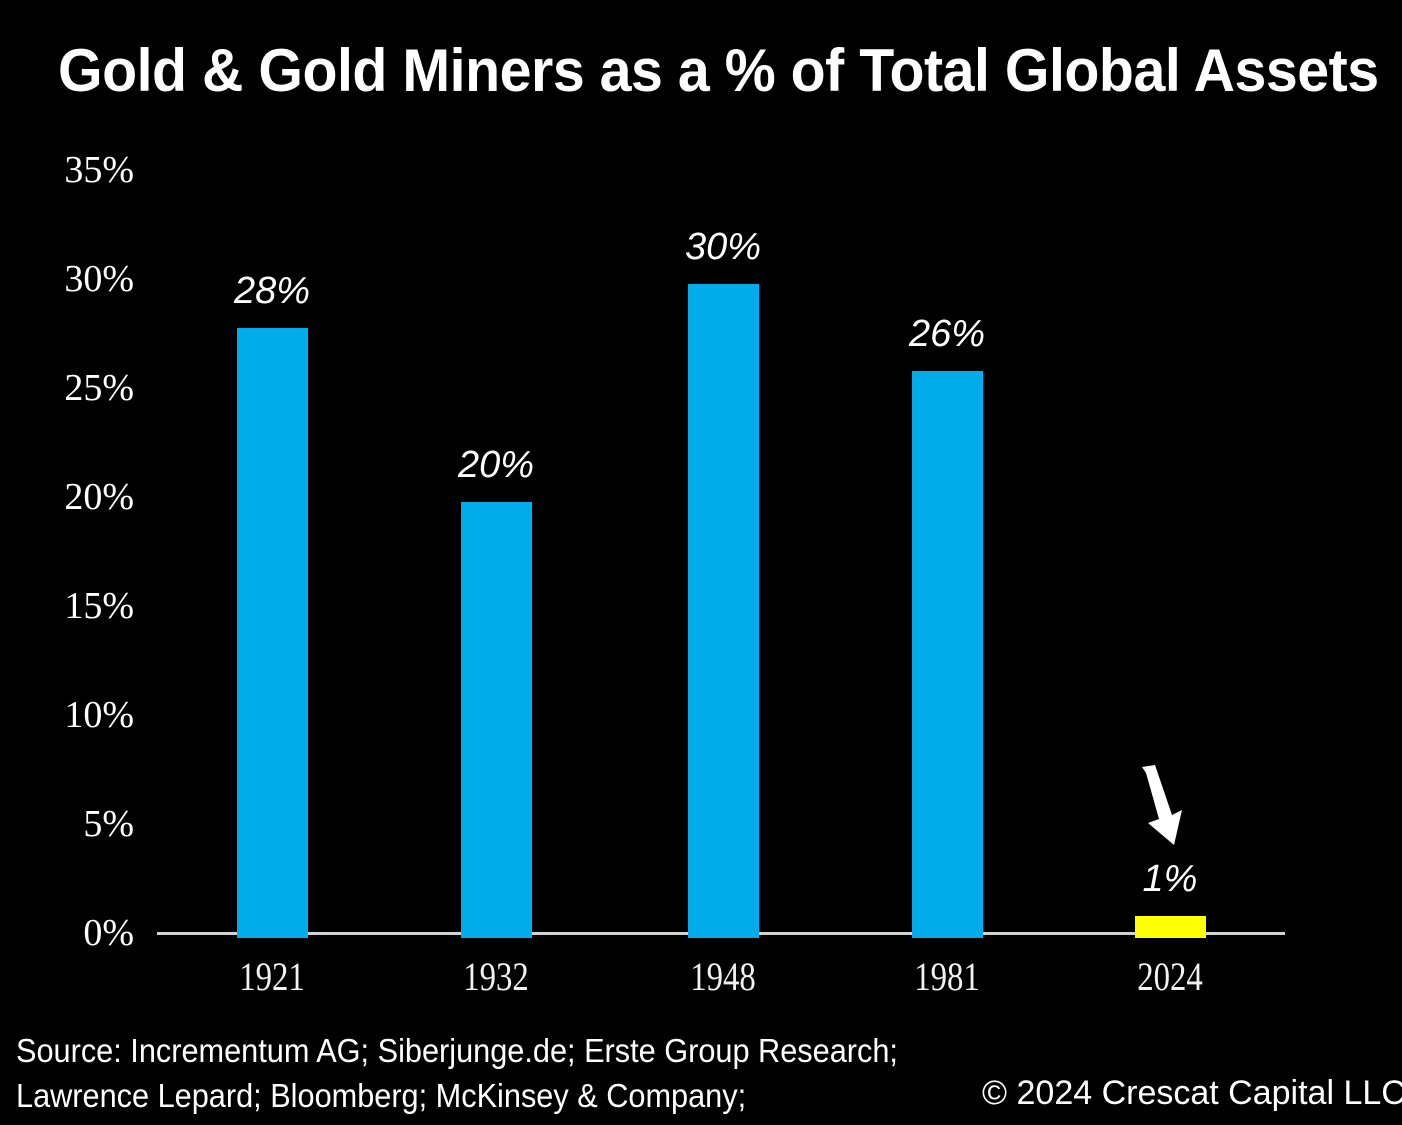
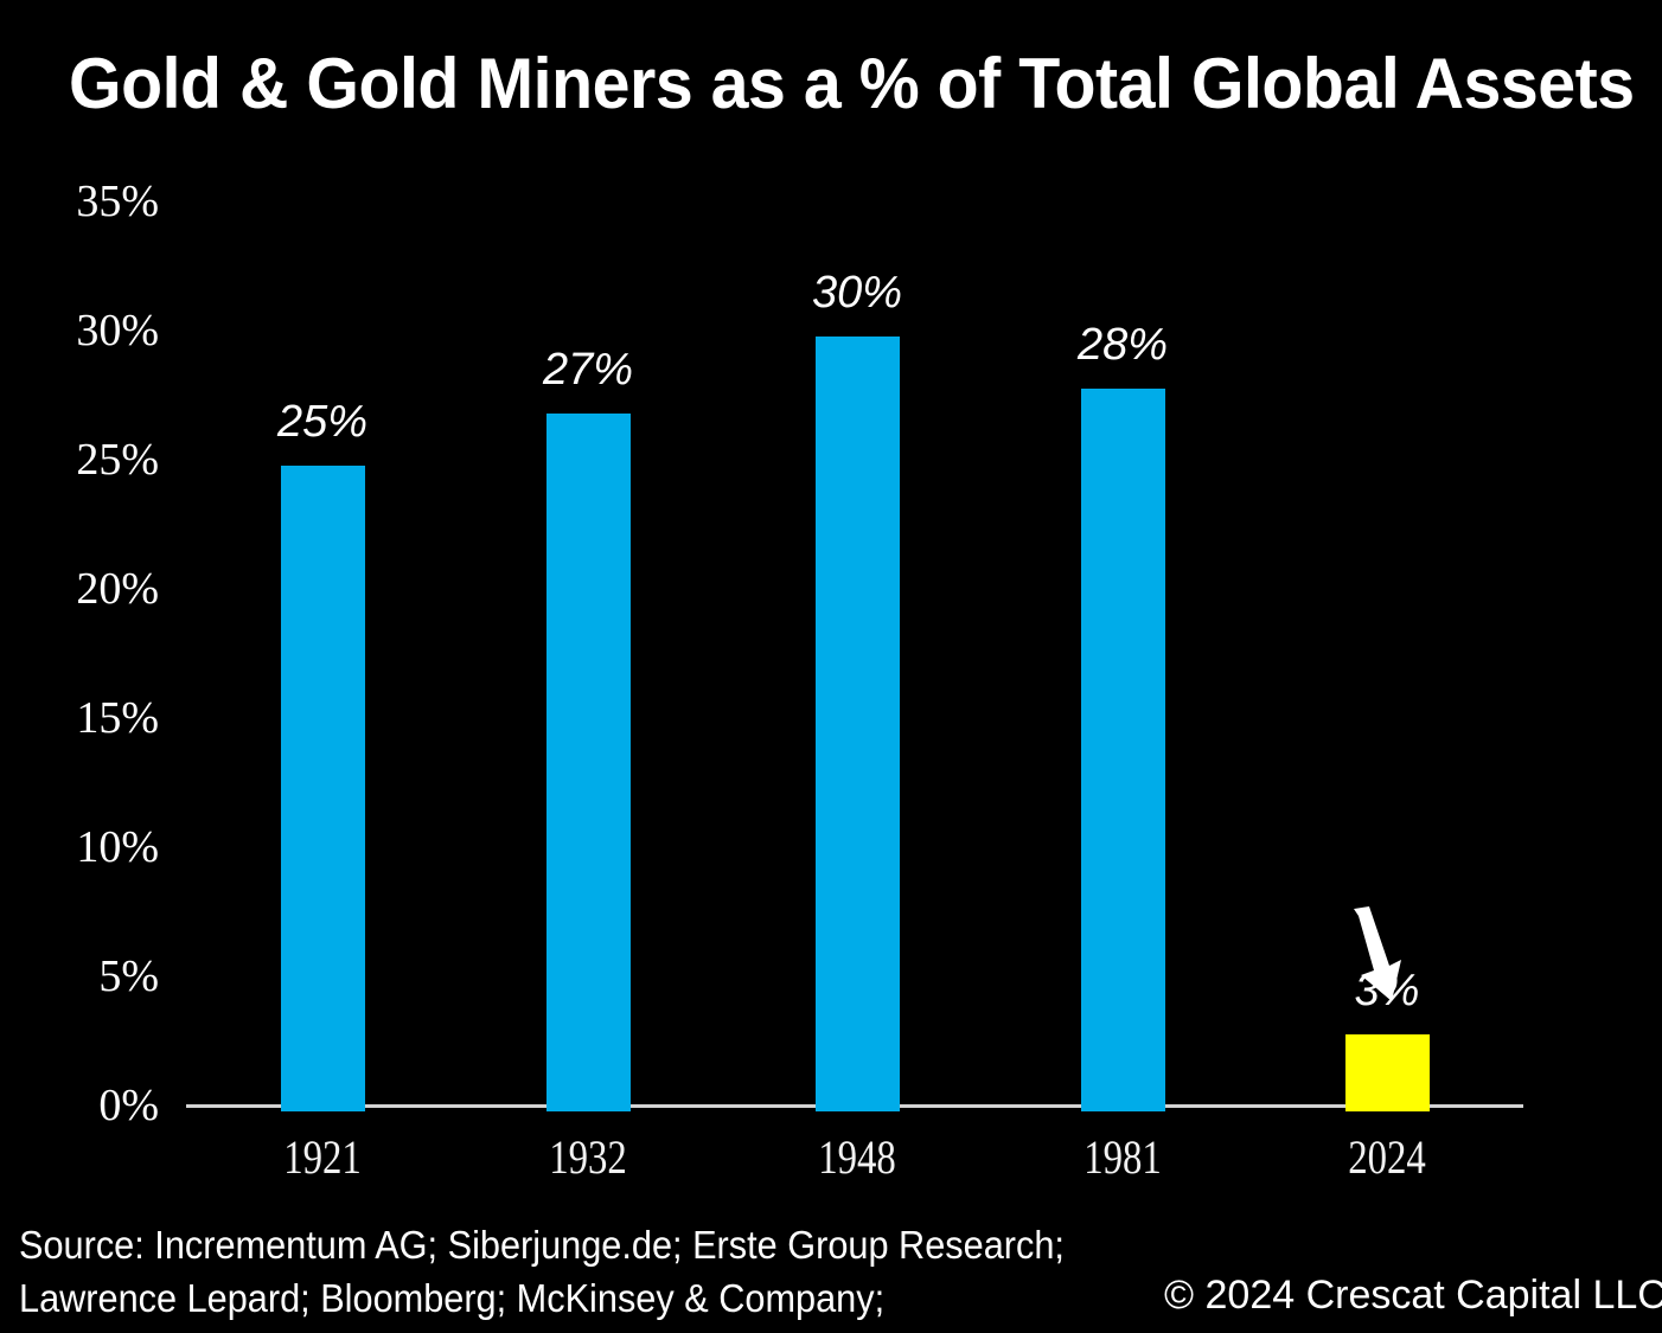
1921: 28% -> 25%
1932: 20% -> 27%
1981: 26% -> 28%
2024: 1% -> 3%
